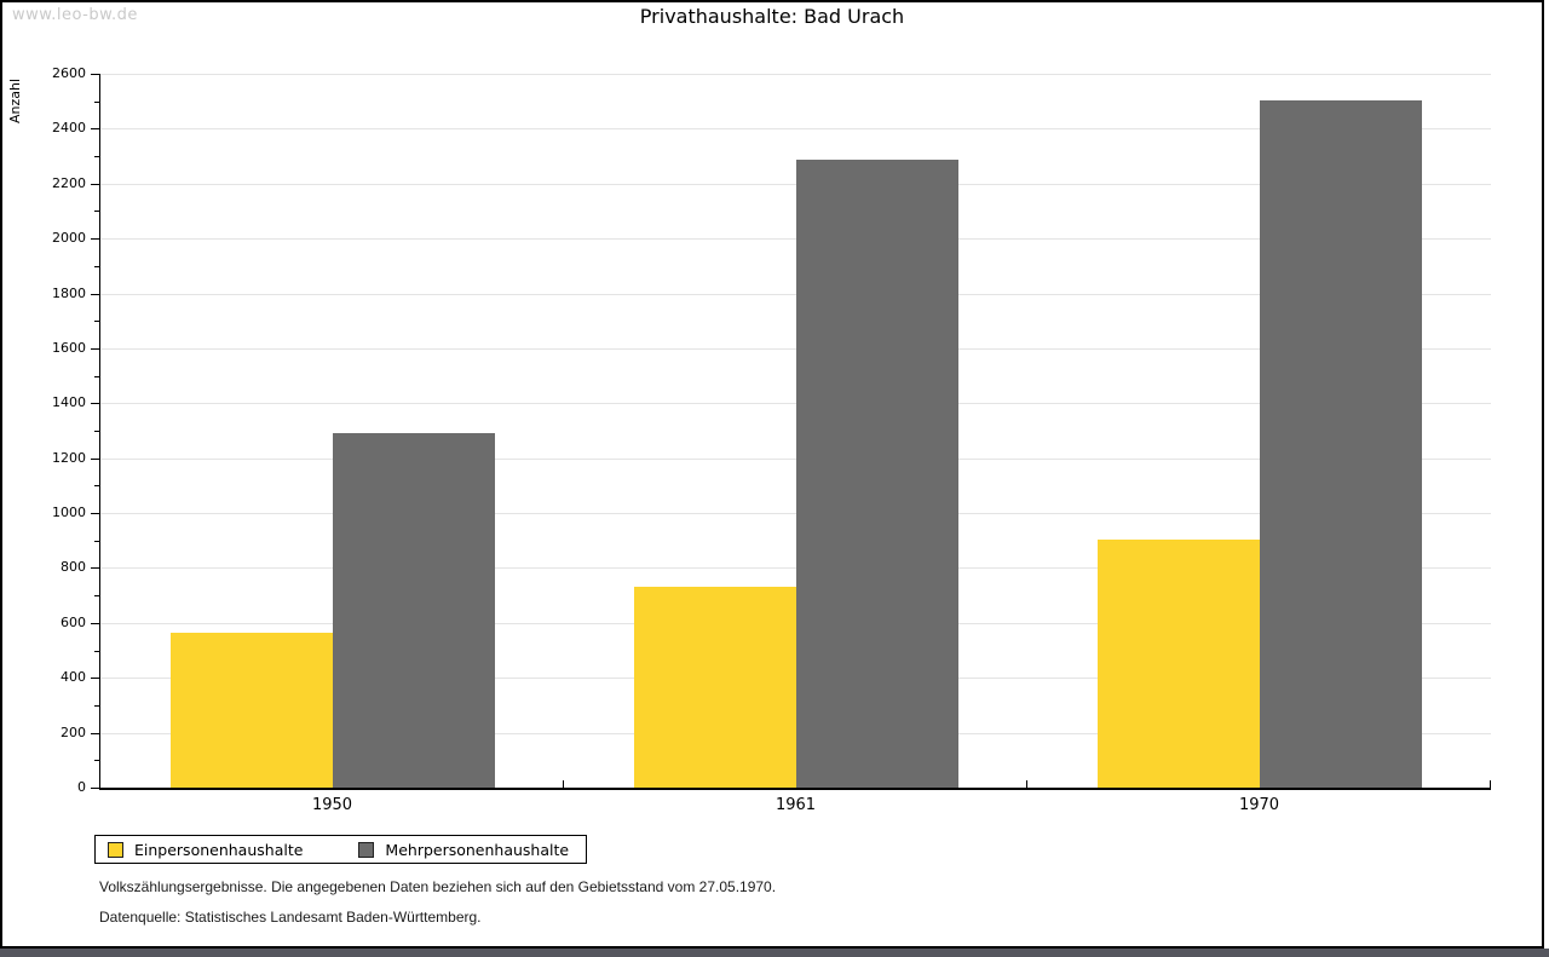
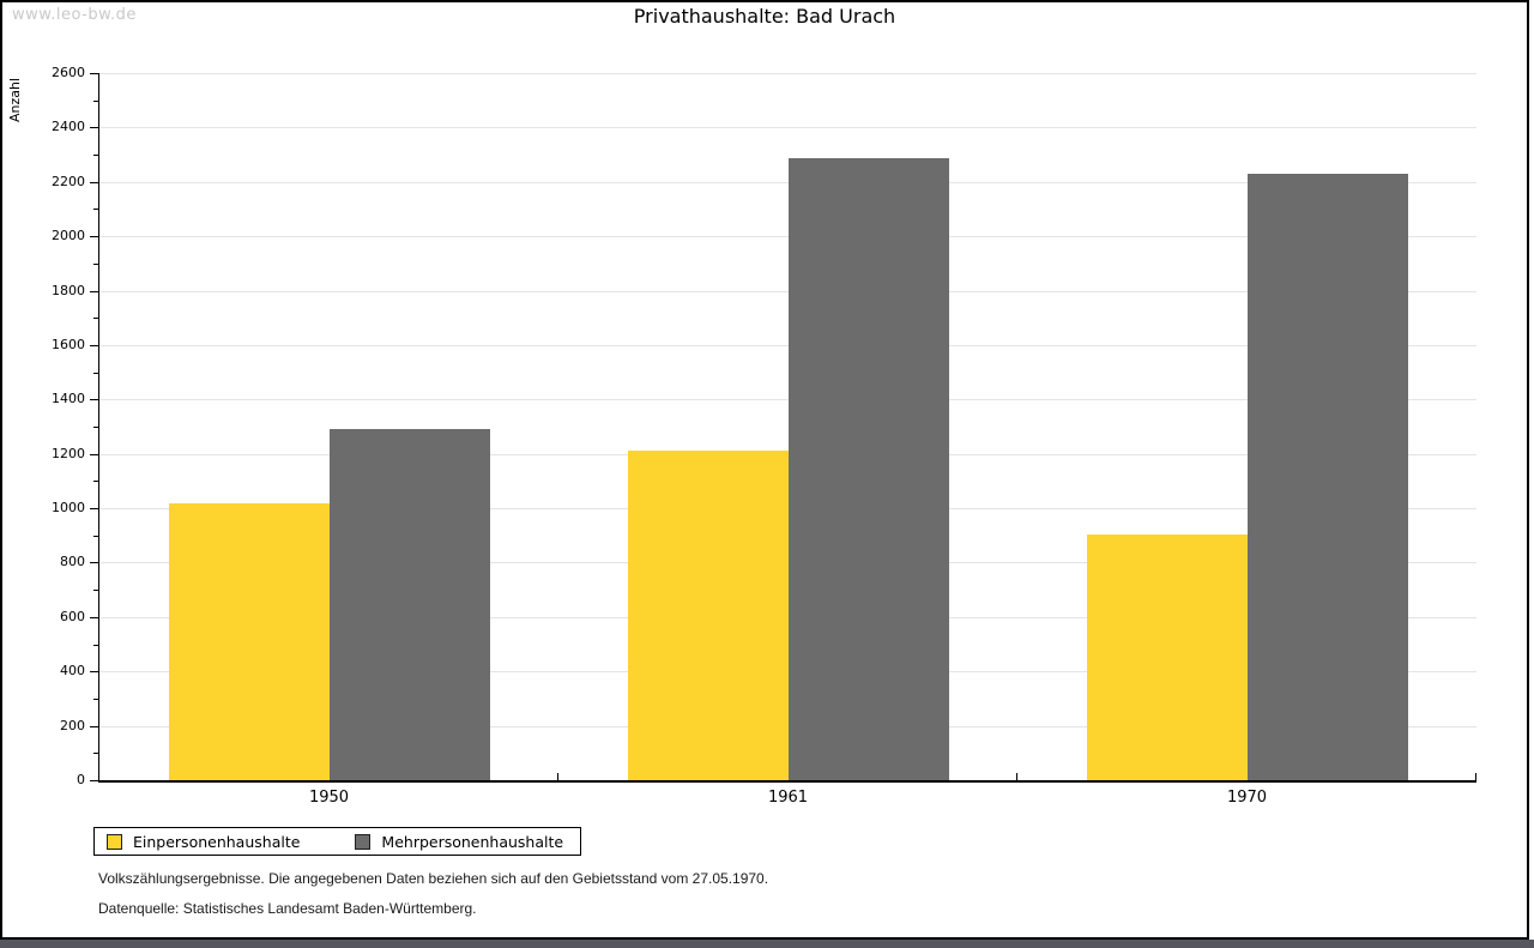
Einpersonenhaushalte/1950: 560 -> 1020
Einpersonenhaushalte/1961: 730 -> 1210
Mehrpersonenhaushalte/1970: 2500 -> 2230
